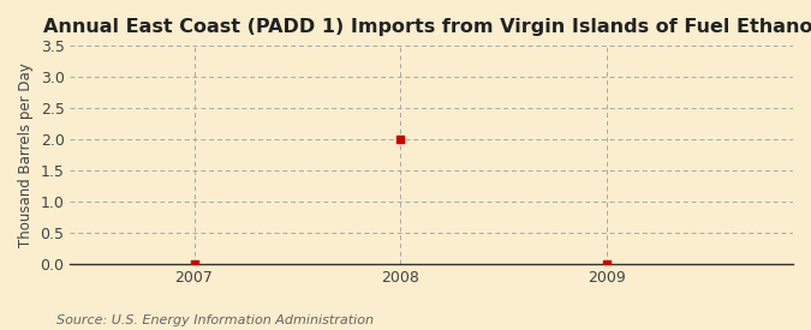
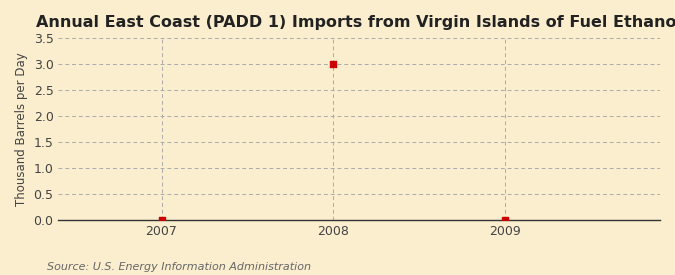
2008: 2 -> 3
